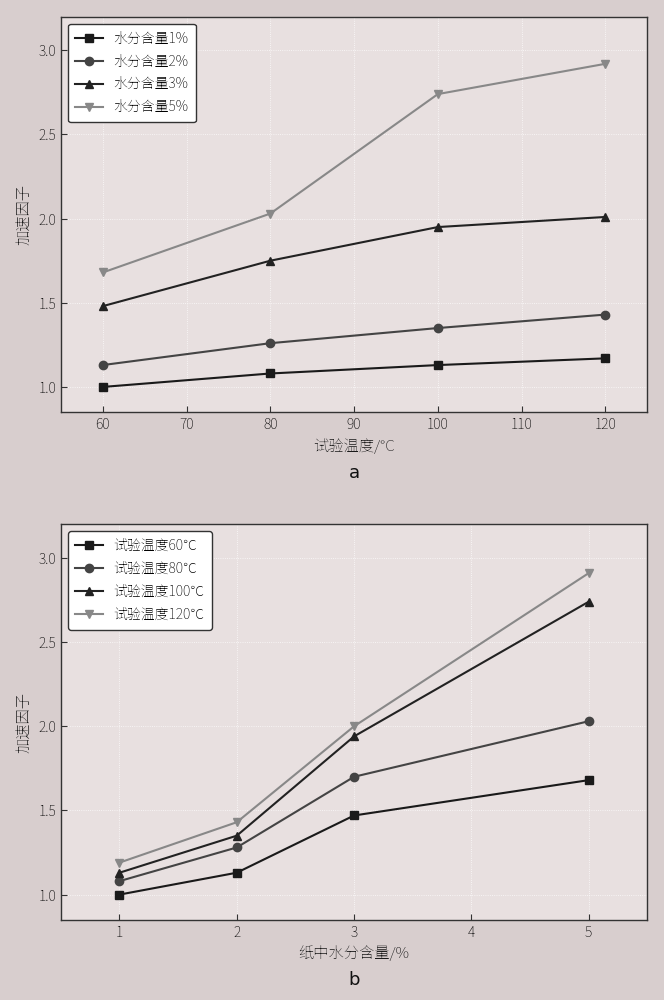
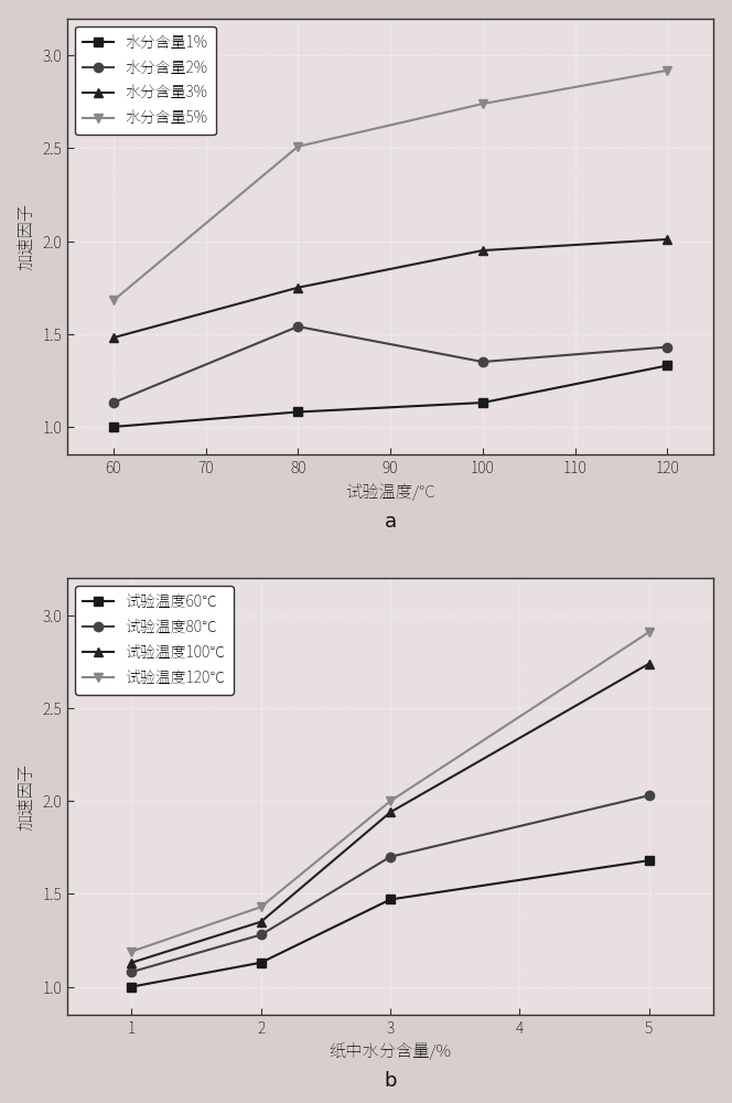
水分含量2%/80: 1.26 -> 1.54
水分含量5%/80: 2.03 -> 2.51
水分含量1%/120: 1.17 -> 1.33
